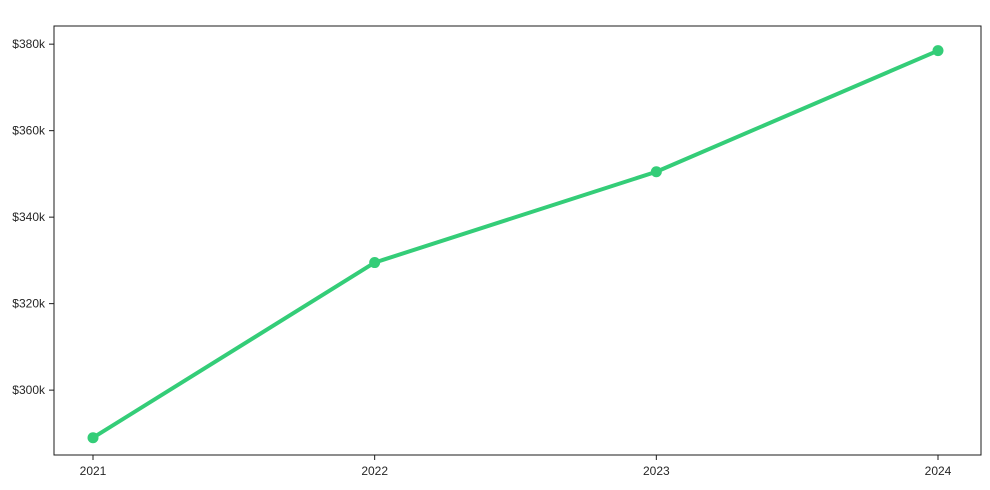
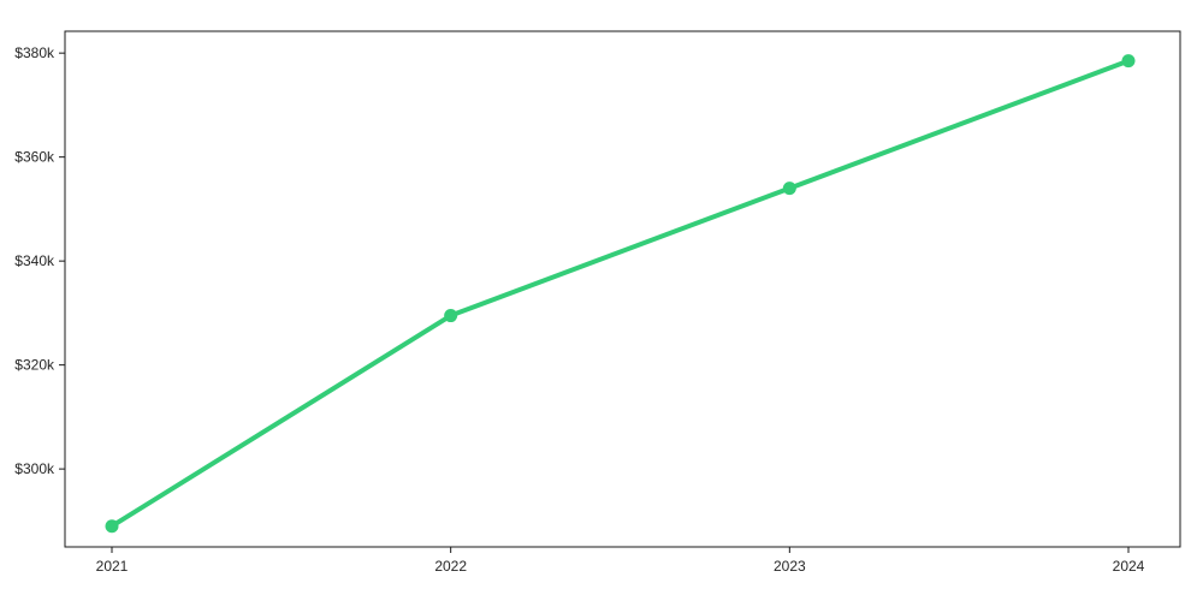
2023: $350k -> $354k
